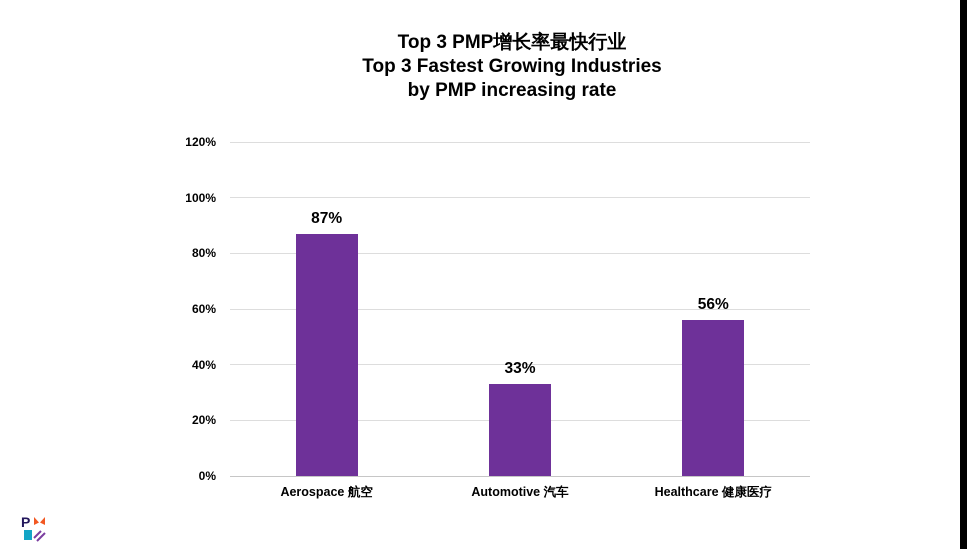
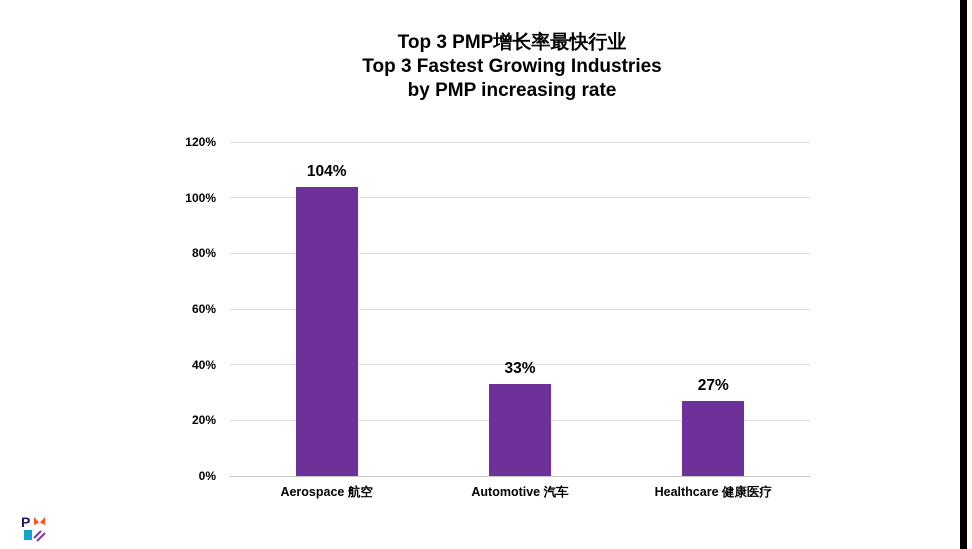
Aerospace 航空: 87% -> 104%
Healthcare 健康医疗: 56% -> 27%
